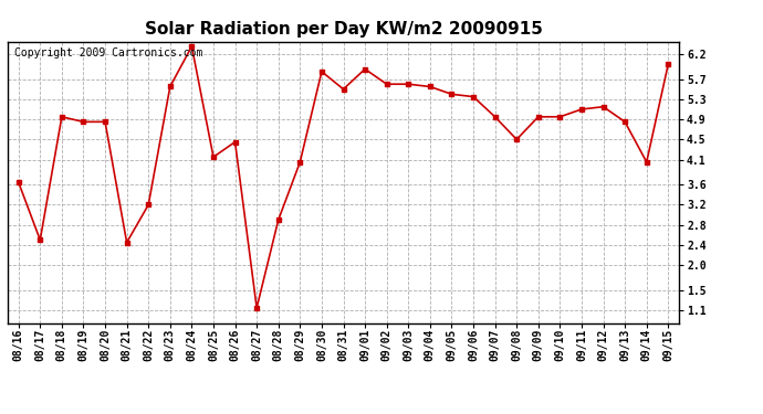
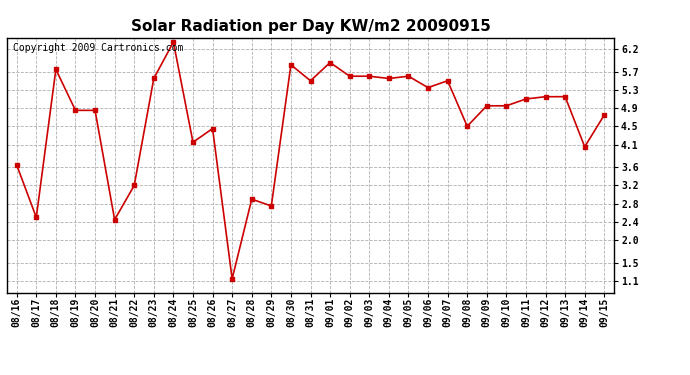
08/18: 4.95 -> 5.75
08/29: 4.05 -> 2.75
09/05: 5.40 -> 5.60
09/07: 4.95 -> 5.50
09/13: 4.85 -> 5.15
09/15: 6.00 -> 4.75
